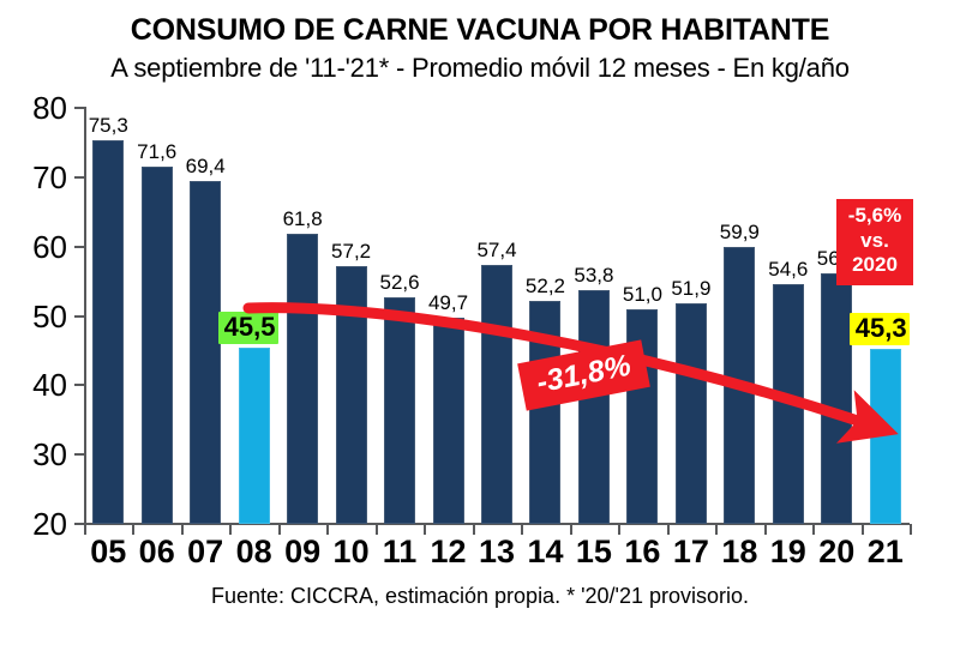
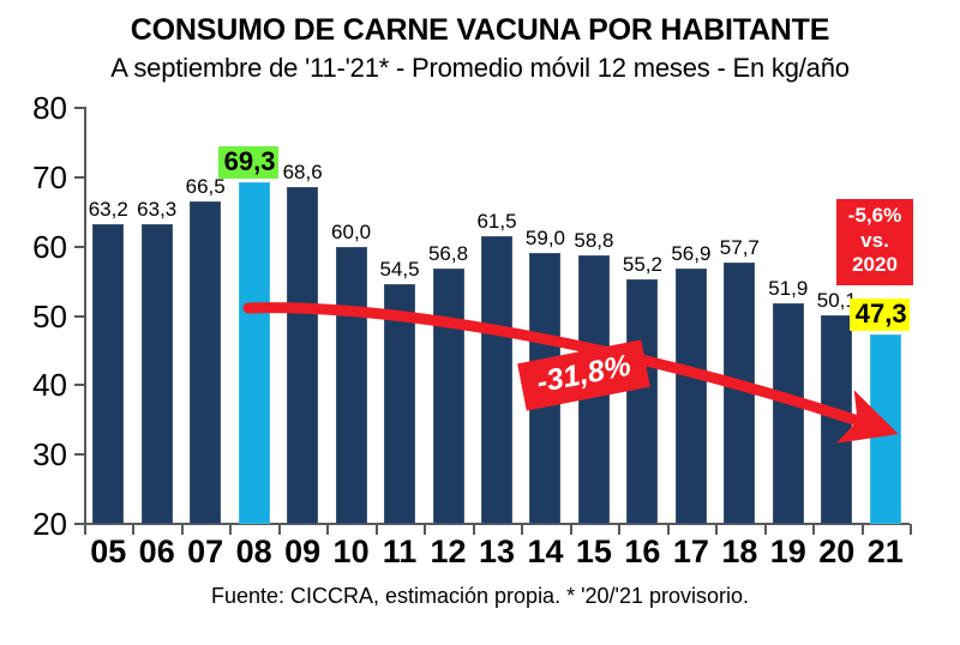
05: 75,3 -> 63,2
06: 71,6 -> 63,3
07: 69,4 -> 66,5
08: 45,5 -> 69,3
09: 61,8 -> 68,6
10: 57,2 -> 60,0
11: 52,6 -> 54,5
12: 49,7 -> 56,8
13: 57,4 -> 61,5
14: 52,2 -> 59,0
15: 53,8 -> 58,8
16: 51,0 -> 55,2
17: 51,9 -> 56,9
18: 59,9 -> 57,7
19: 54,6 -> 51,9
20: 56,2 -> 50,1
21: 45,3 -> 47,3
